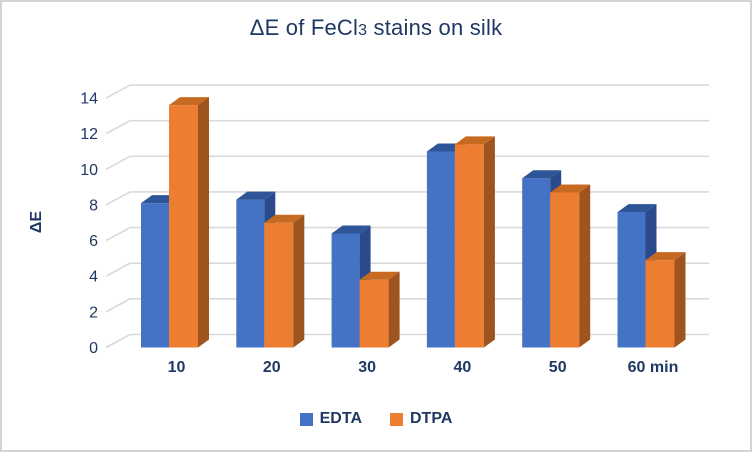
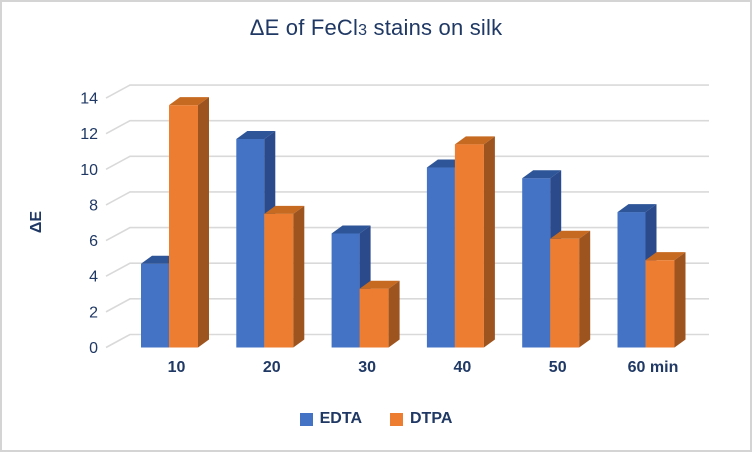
EDTA/10: 8.1 -> 4.7
EDTA/20: 8.3 -> 11.7
DTPA/20: 7.0 -> 7.5
DTPA/30: 3.8 -> 3.3
EDTA/40: 11.0 -> 10.1
DTPA/50: 8.7 -> 6.1
